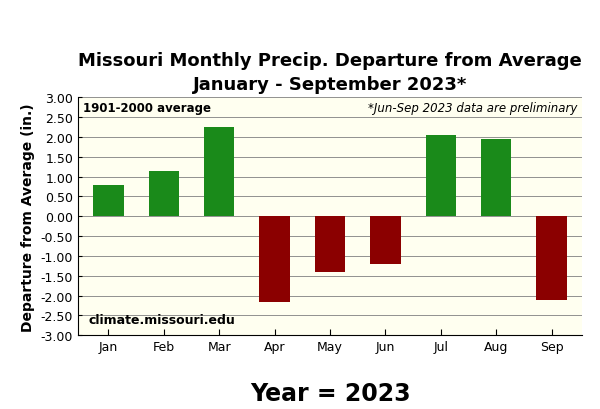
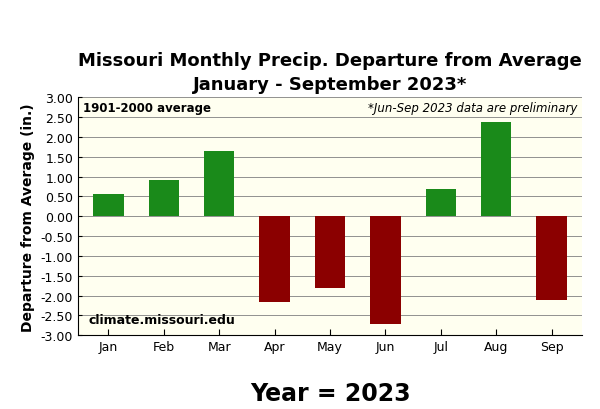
Jan: 0.80 -> 0.57
Feb: 1.15 -> 0.92
Mar: 2.25 -> 1.65
May: -1.40 -> -1.82
Jun: -1.20 -> -2.72
Jul: 2.05 -> 0.70
Aug: 1.95 -> 2.38
